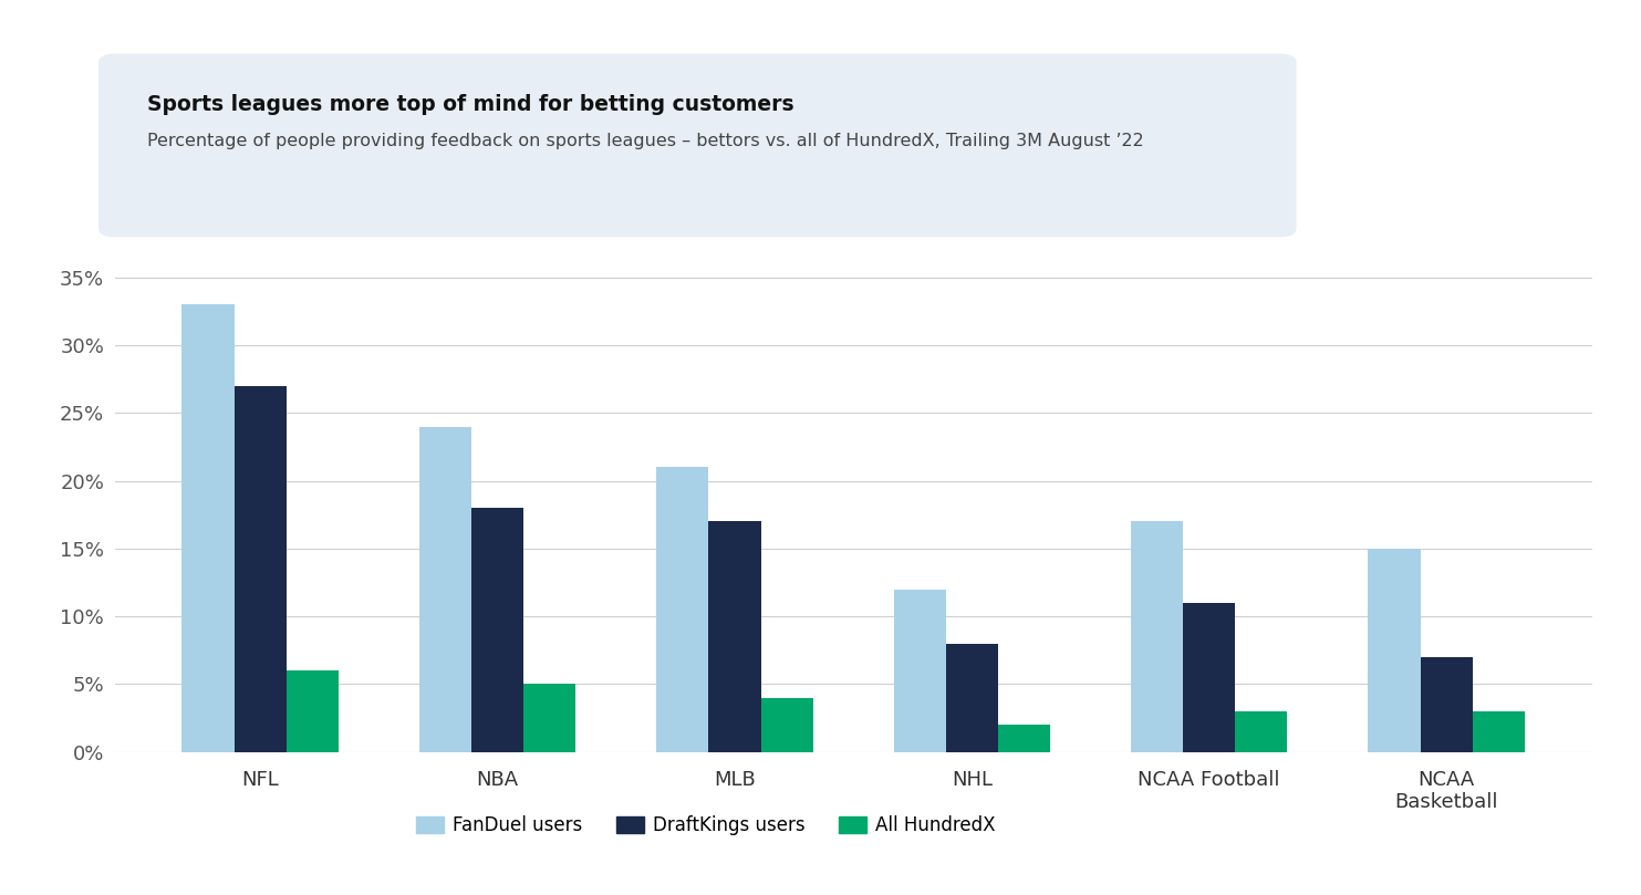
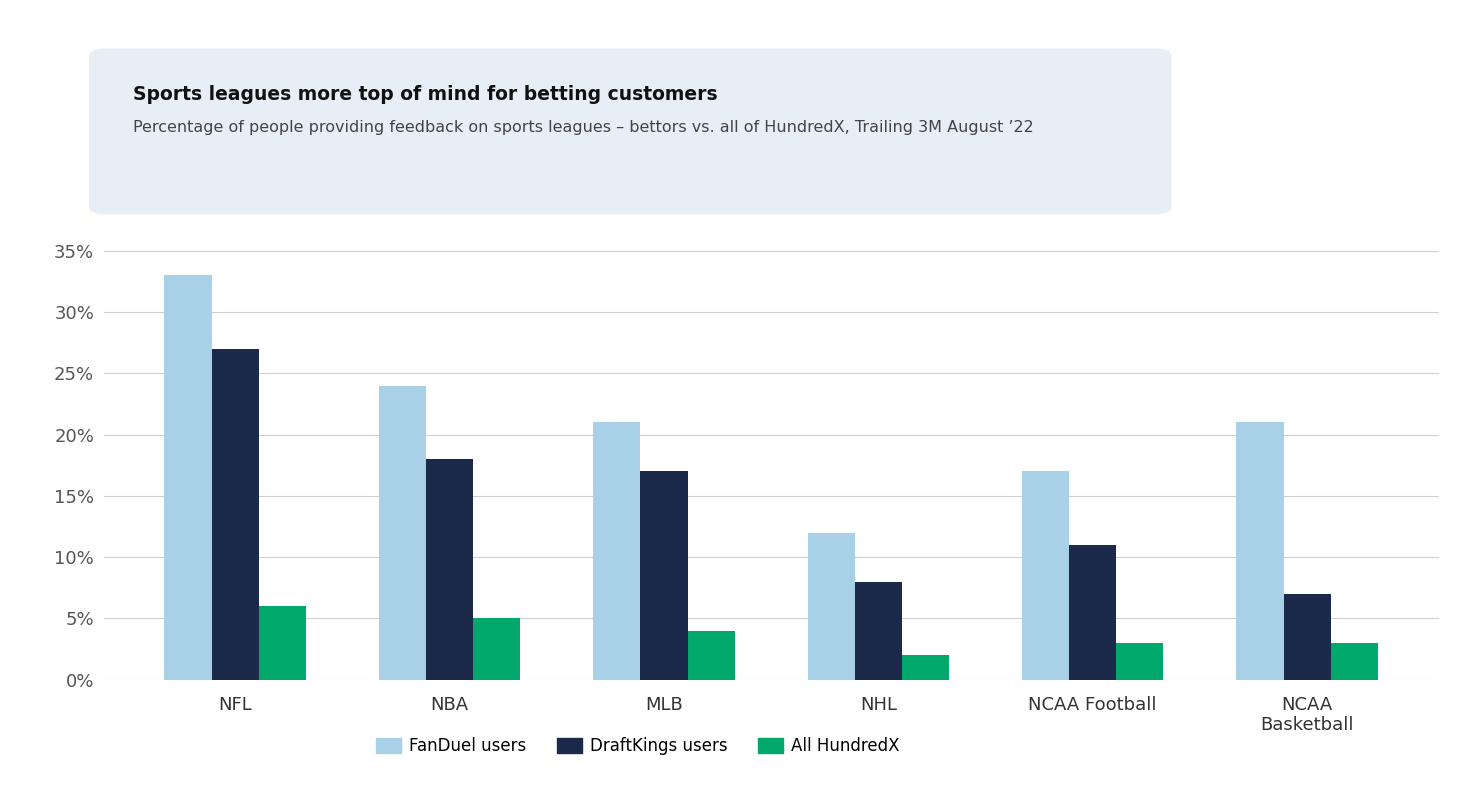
FanDuel users/NCAA Basketball: 15% -> 21%
